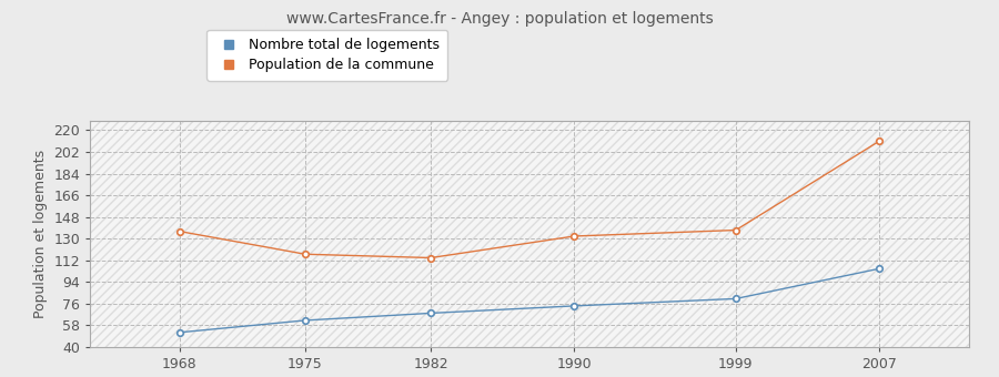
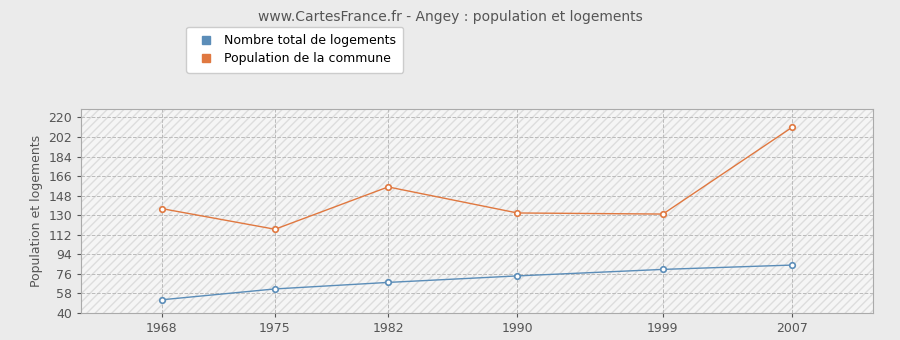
Population de la commune/1982: 114 -> 156
Population de la commune/1999: 137 -> 131
Nombre total de logements/2007: 105 -> 84
